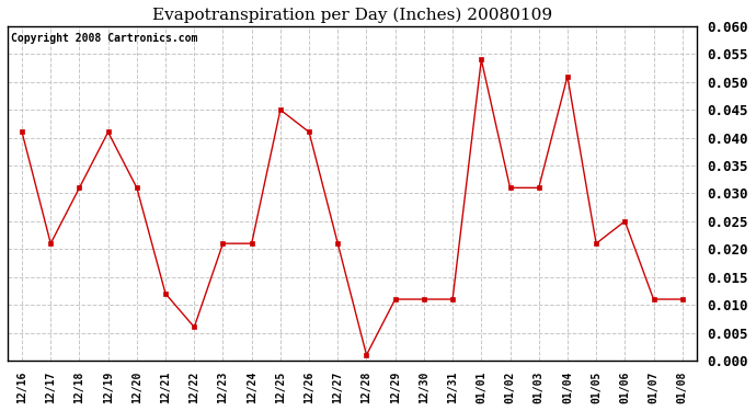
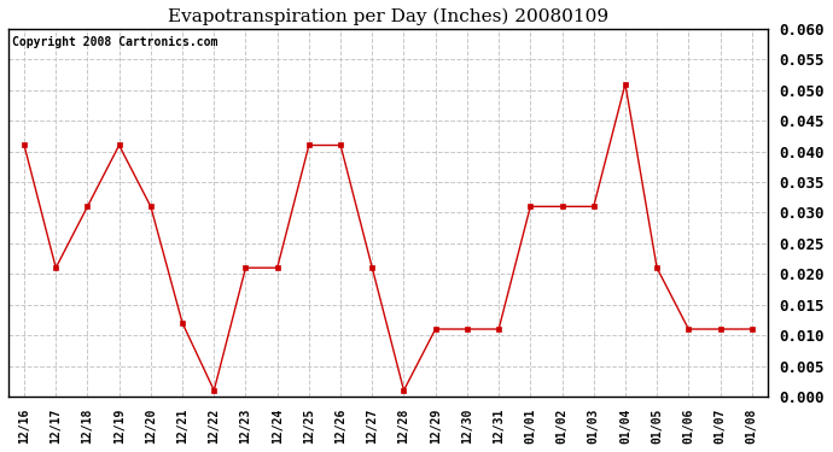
12/22: 0.006 -> 0.001
12/25: 0.045 -> 0.041
01/01: 0.054 -> 0.031
01/06: 0.025 -> 0.011
